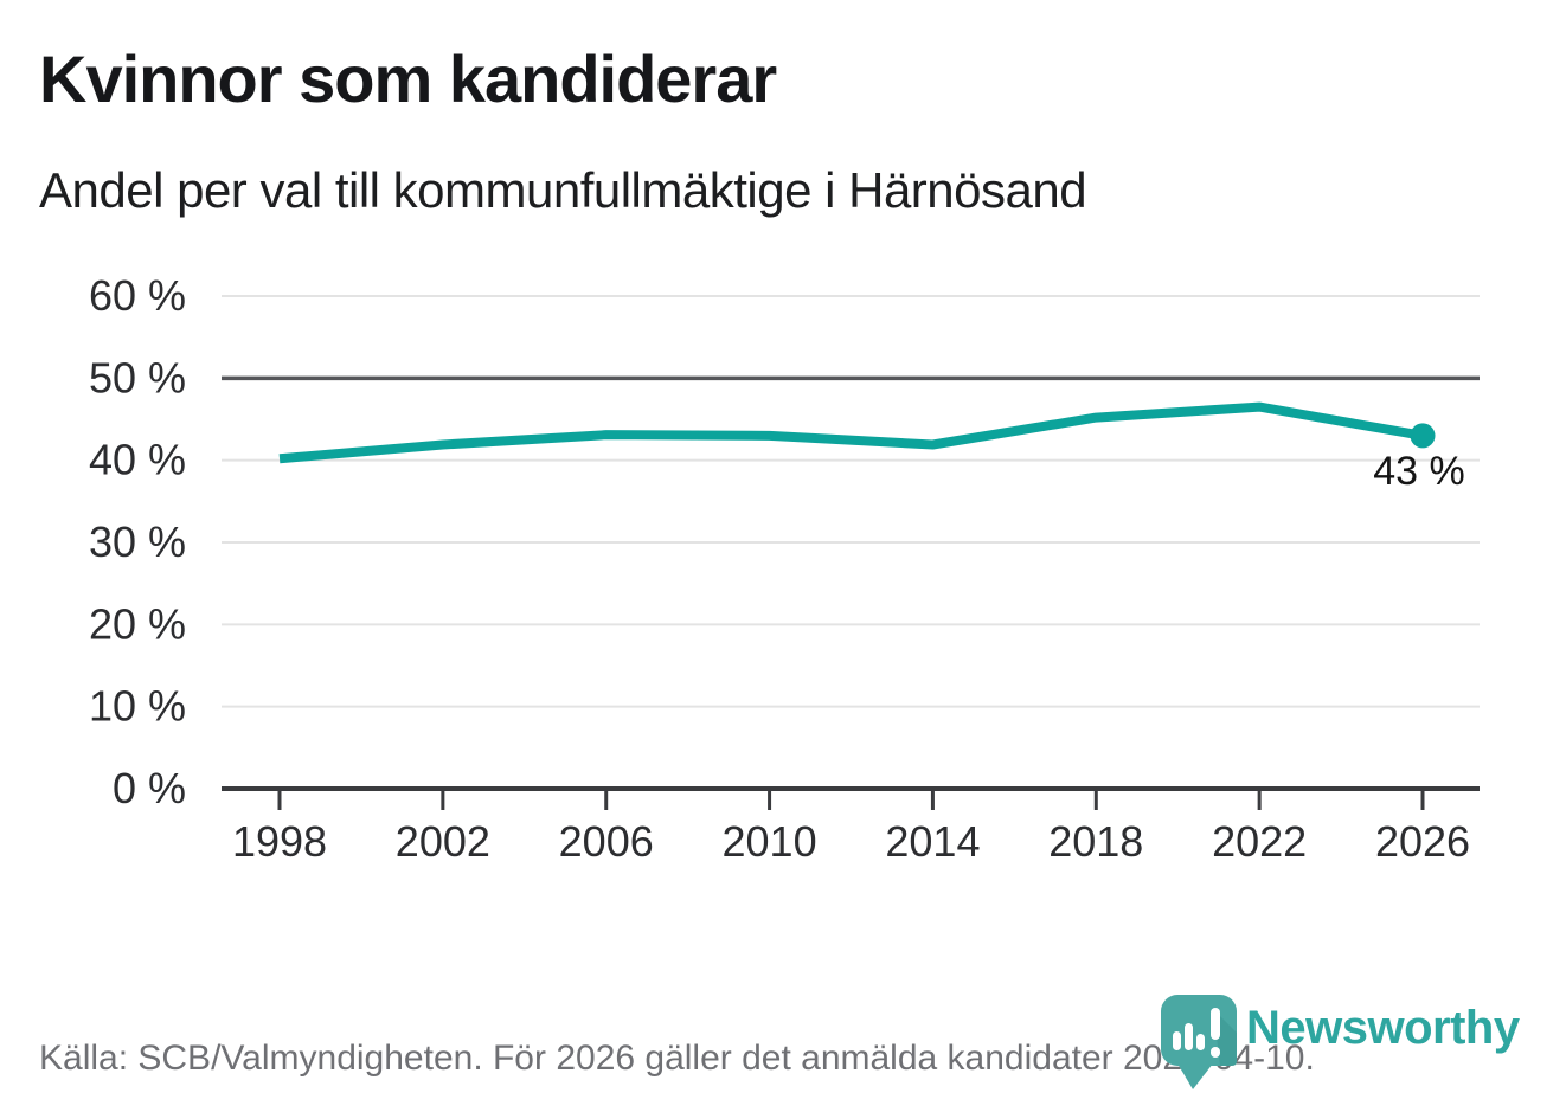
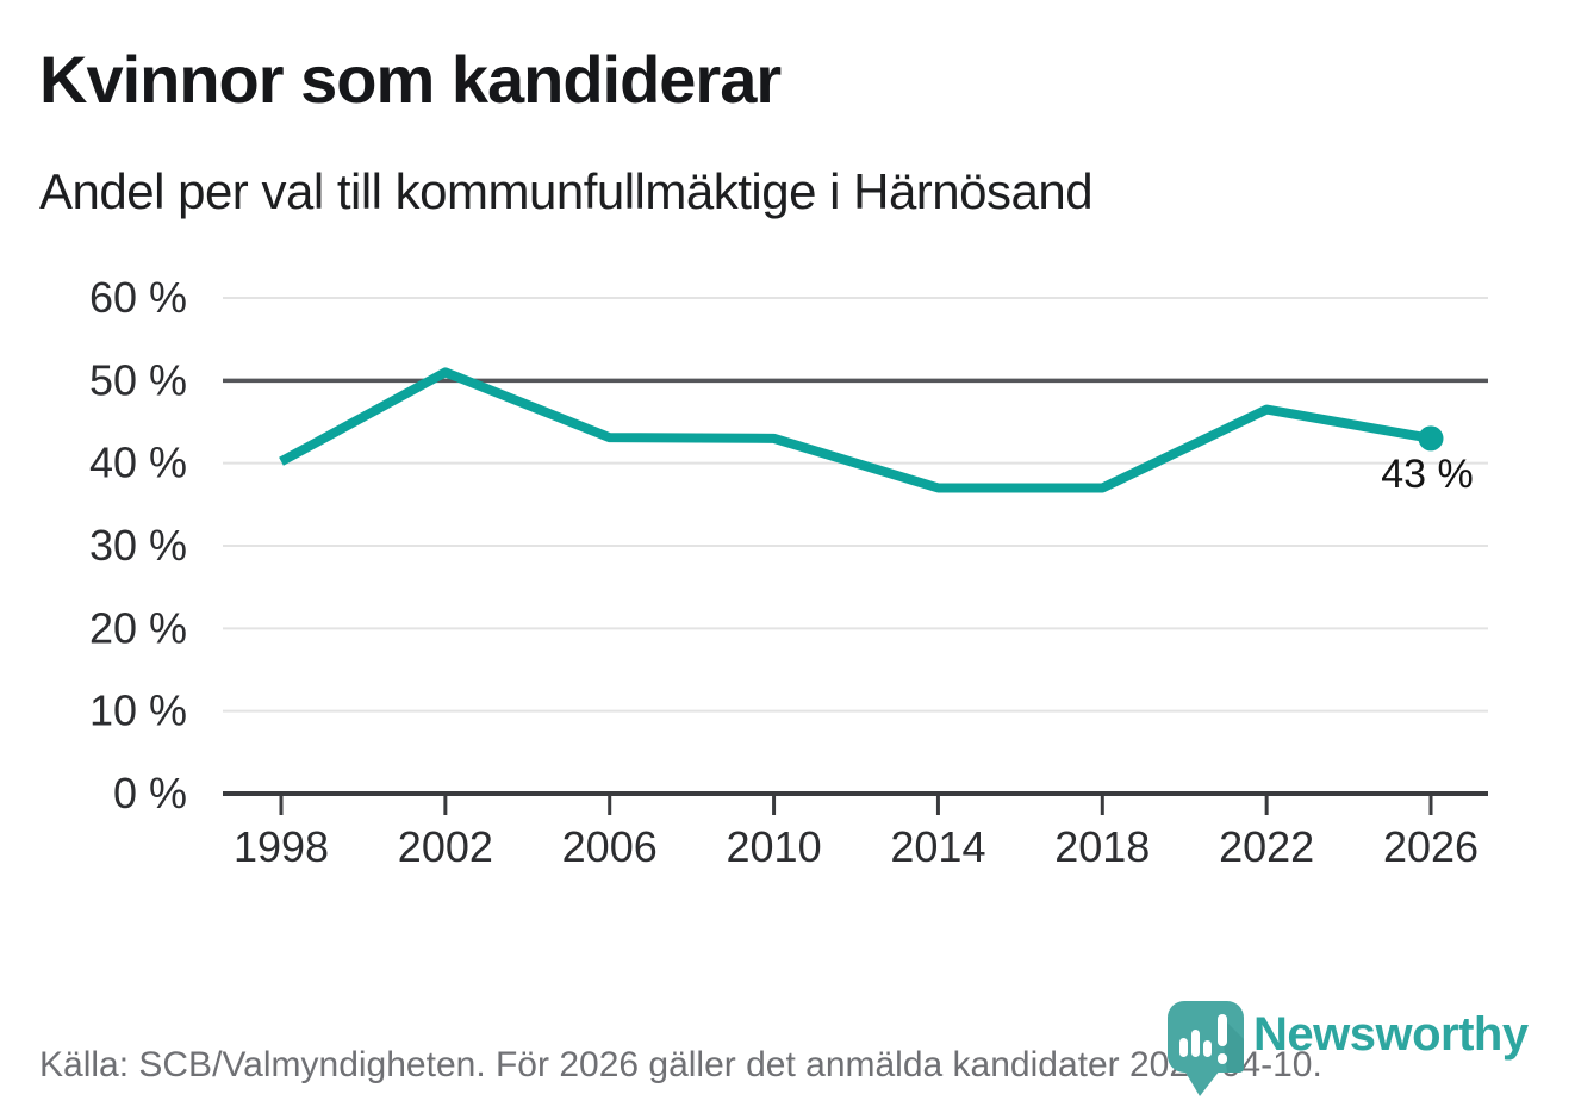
2002: 42% -> 51%
2014: 42% -> 37%
2018: 45% -> 37%
